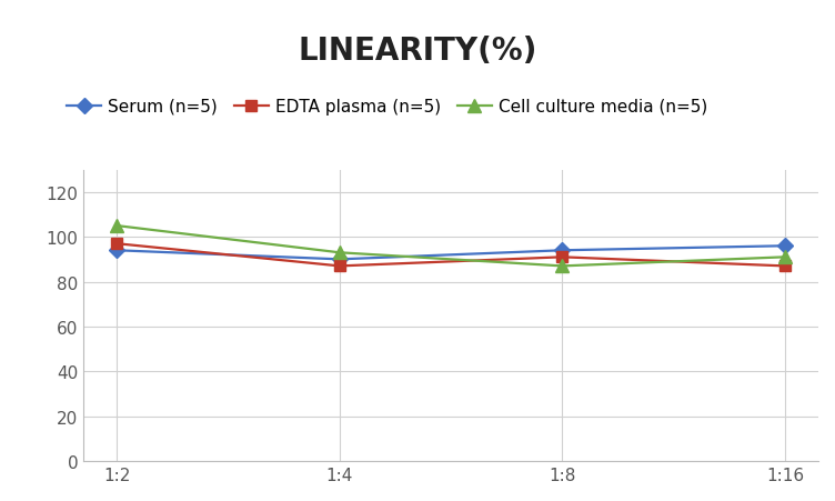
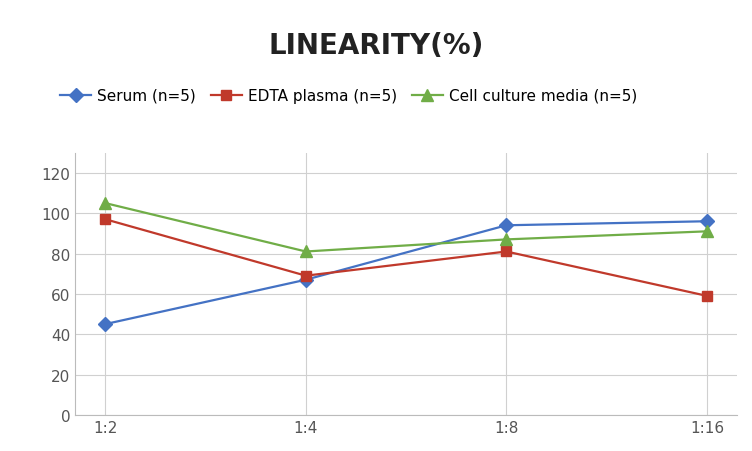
Serum (n=5)/1:2: 94 -> 45
Serum (n=5)/1:4: 90 -> 67
EDTA plasma (n=5)/1:4: 87 -> 69
Cell culture media (n=5)/1:4: 93 -> 81
EDTA plasma (n=5)/1:8: 91 -> 81
EDTA plasma (n=5)/1:16: 87 -> 59
